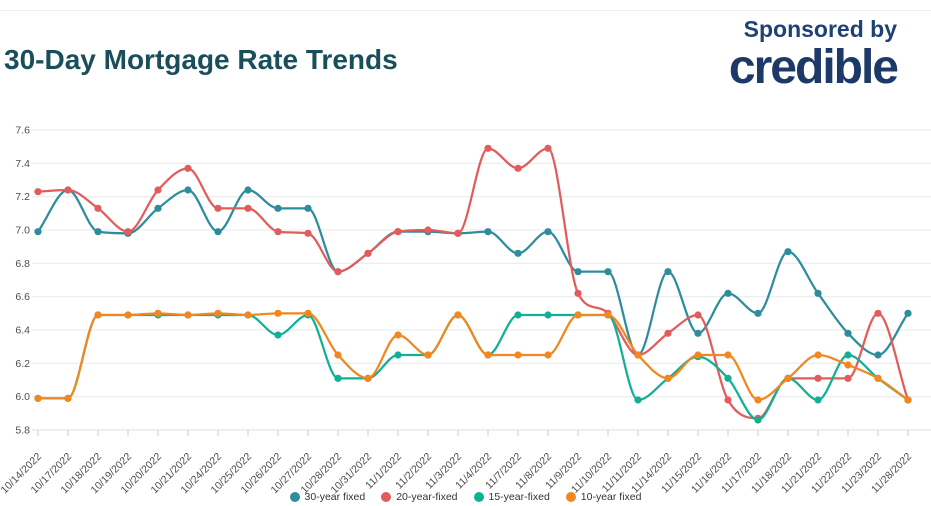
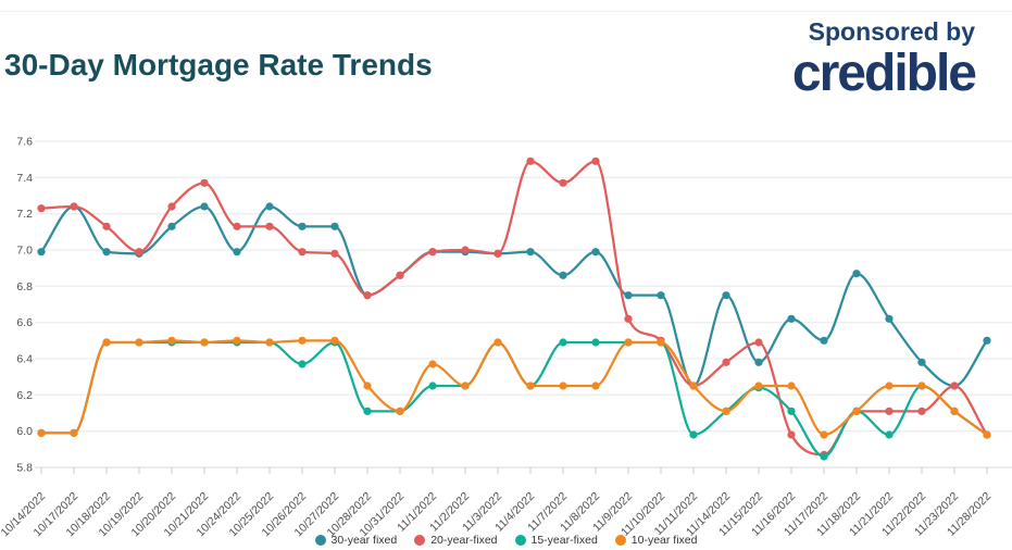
10-year fixed/11/22/2022: 6.19 -> 6.25
20-year-fixed/11/23/2022: 6.50 -> 6.25
